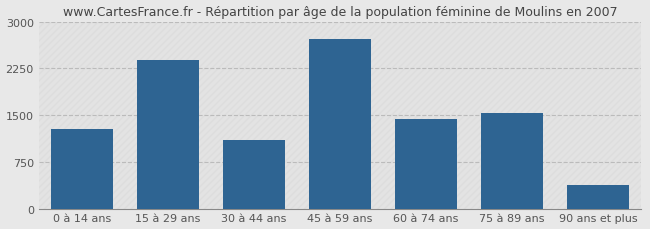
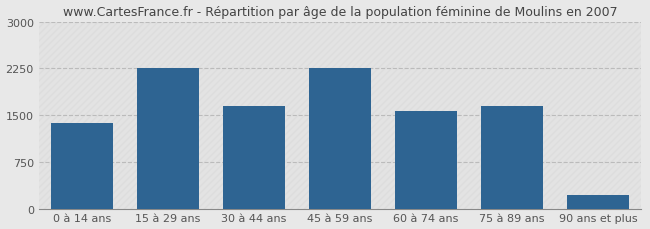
0 à 14 ans: 1280 -> 1380
15 à 29 ans: 2380 -> 2250
30 à 44 ans: 1100 -> 1650
45 à 59 ans: 2720 -> 2250
60 à 74 ans: 1440 -> 1560
75 à 89 ans: 1540 -> 1640
90 ans et plus: 380 -> 210
